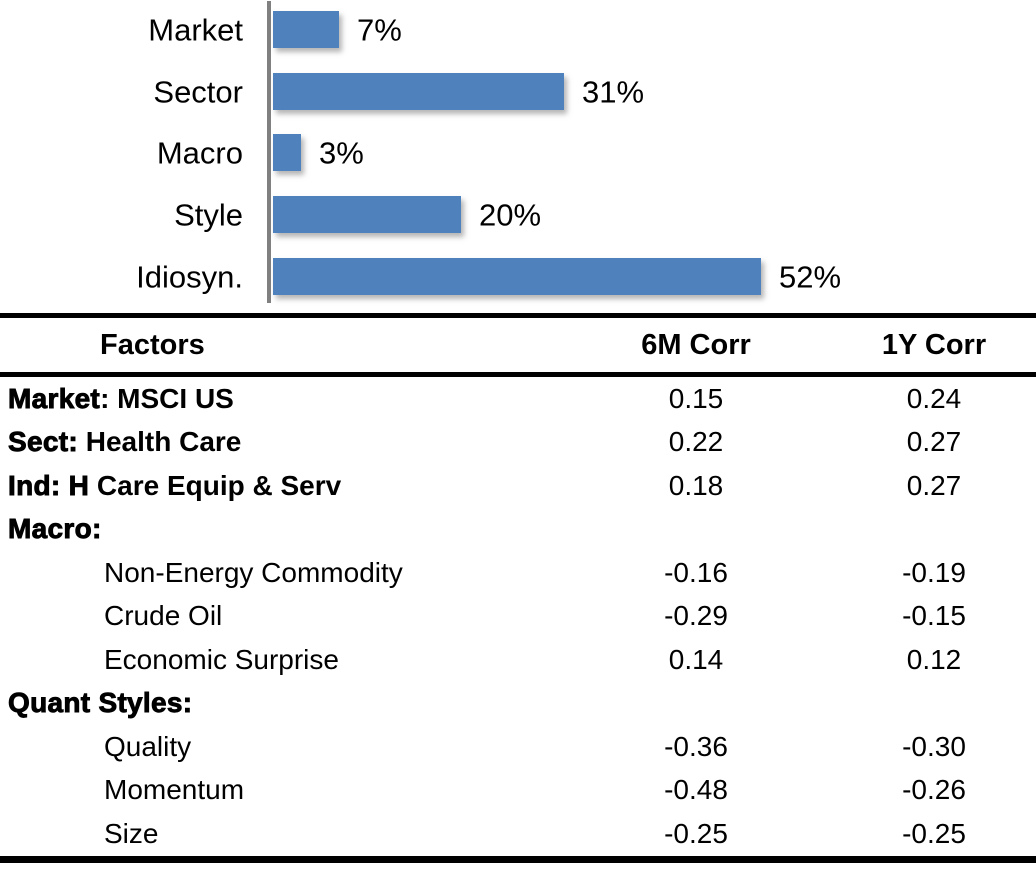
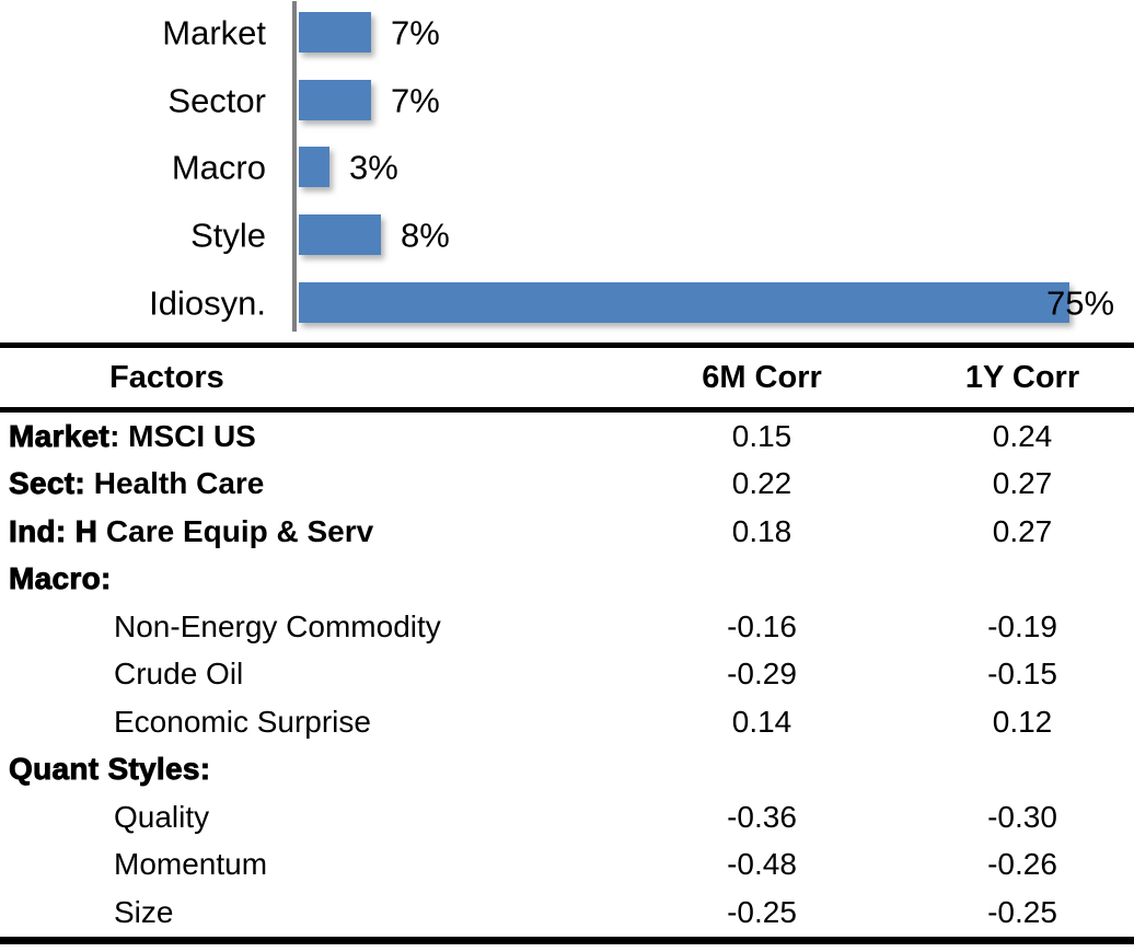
Sector: 31% -> 7%
Style: 20% -> 8%
Idiosyn.: 52% -> 75%
